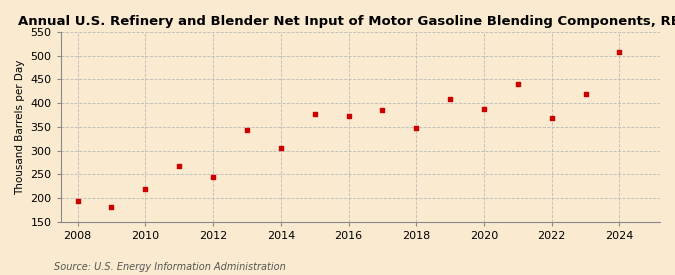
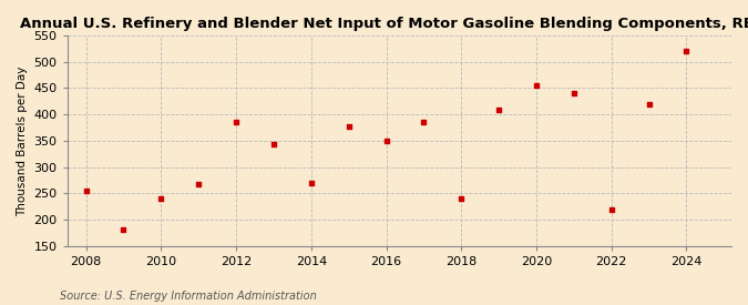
2008: 193 -> 255
2010: 220 -> 240
2012: 244 -> 385
2014: 305 -> 270
2016: 372 -> 350
2018: 347 -> 240
2020: 387 -> 455
2022: 368 -> 220
2024: 508 -> 520
